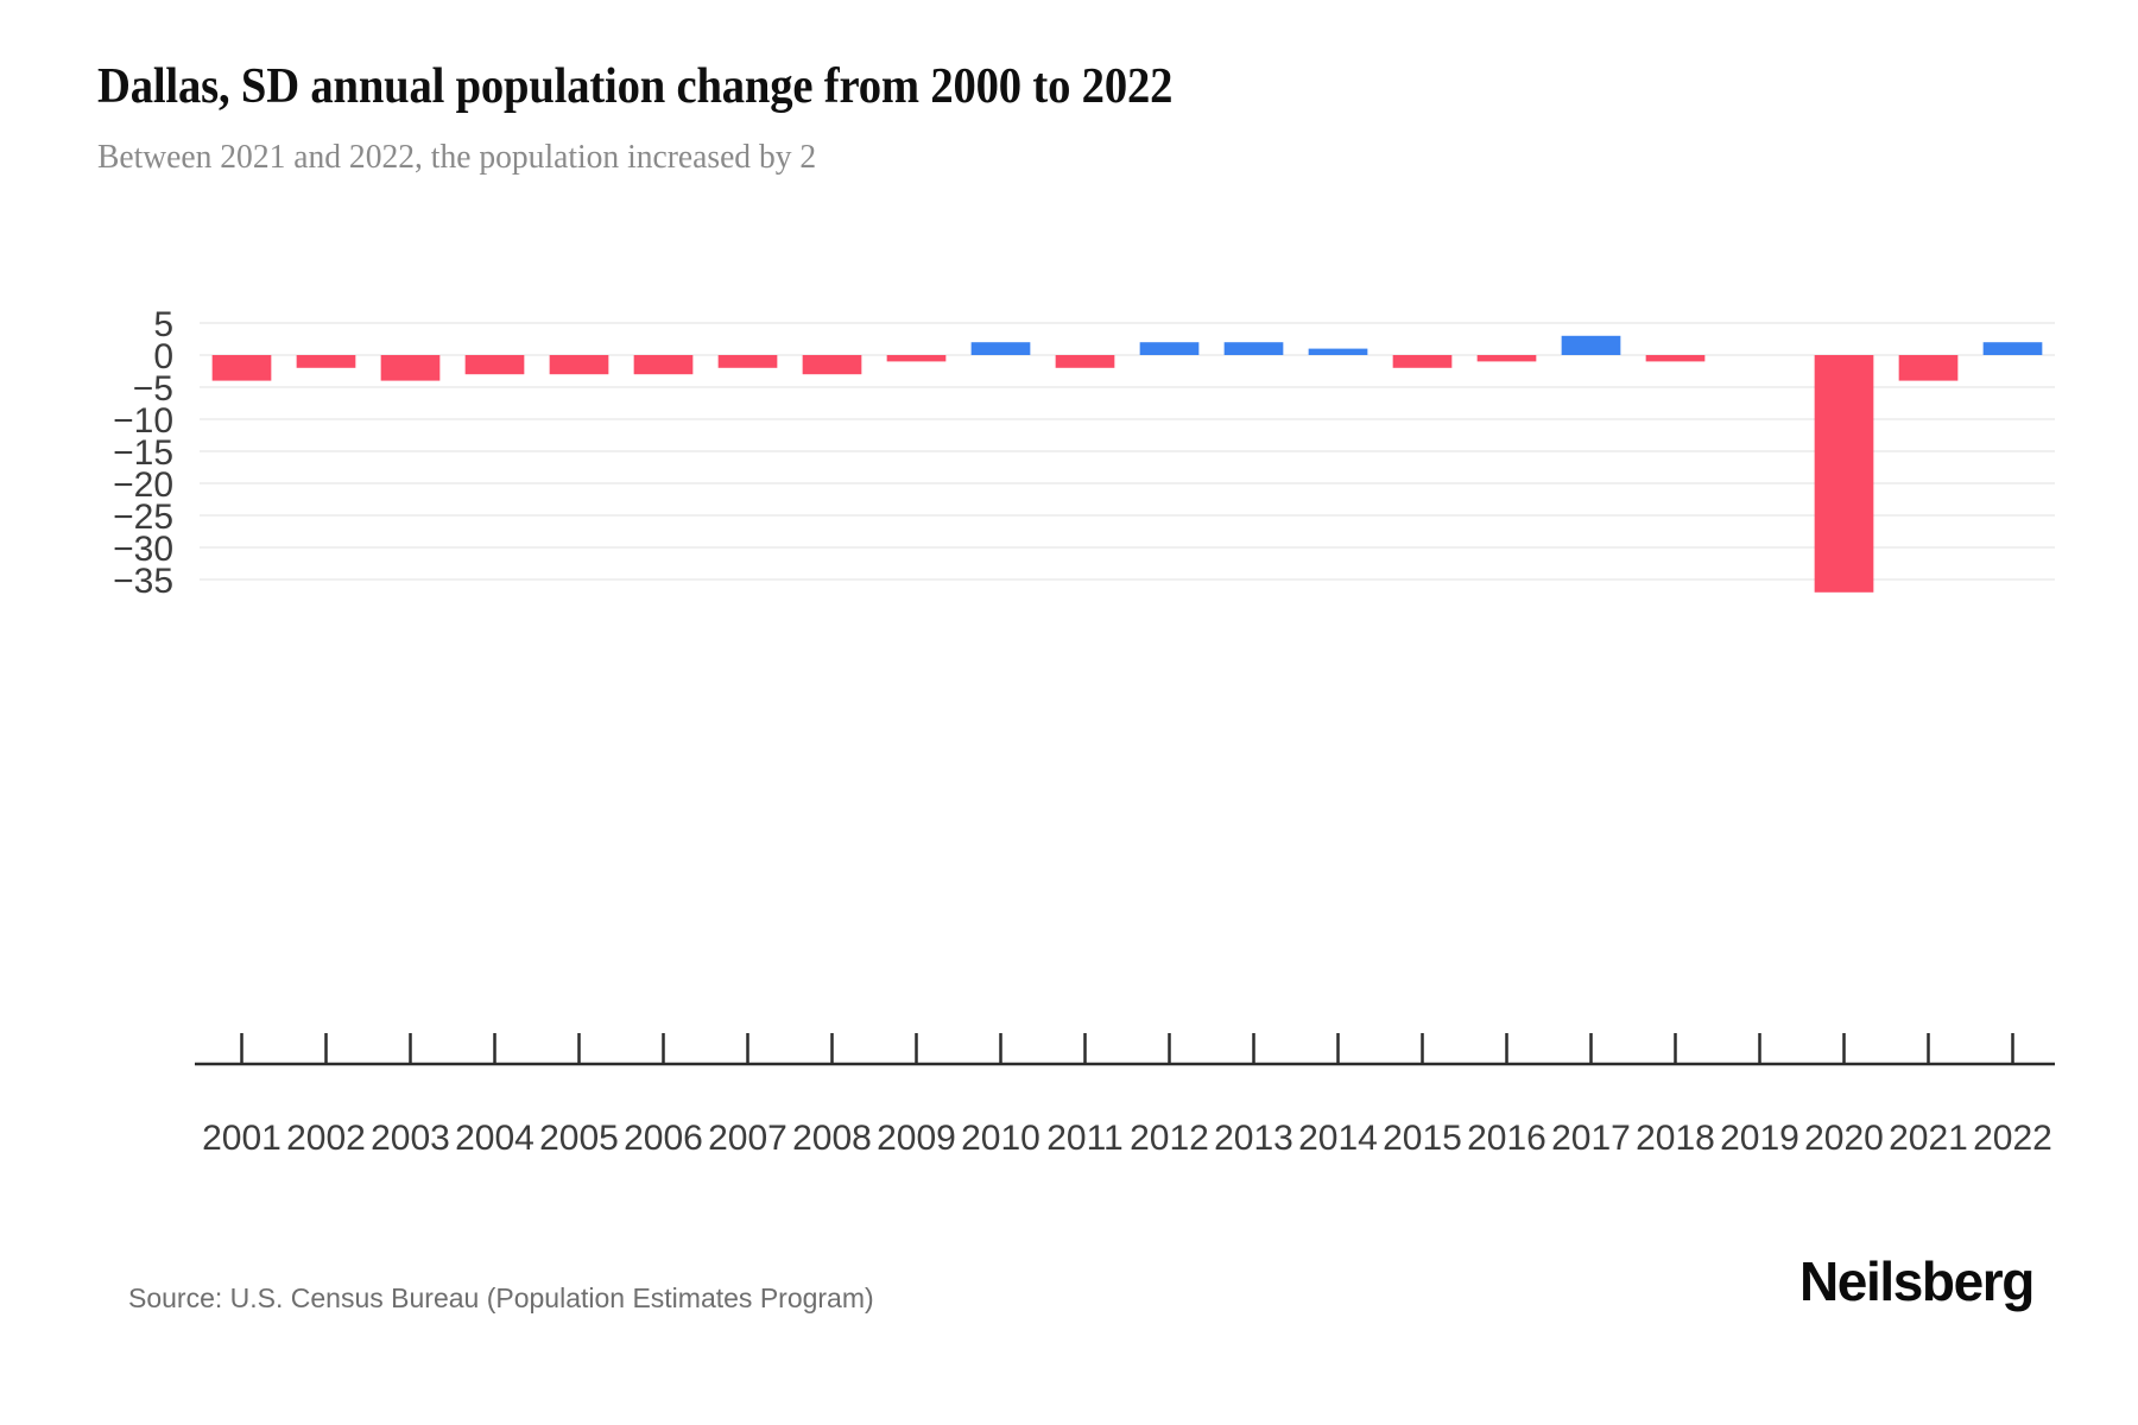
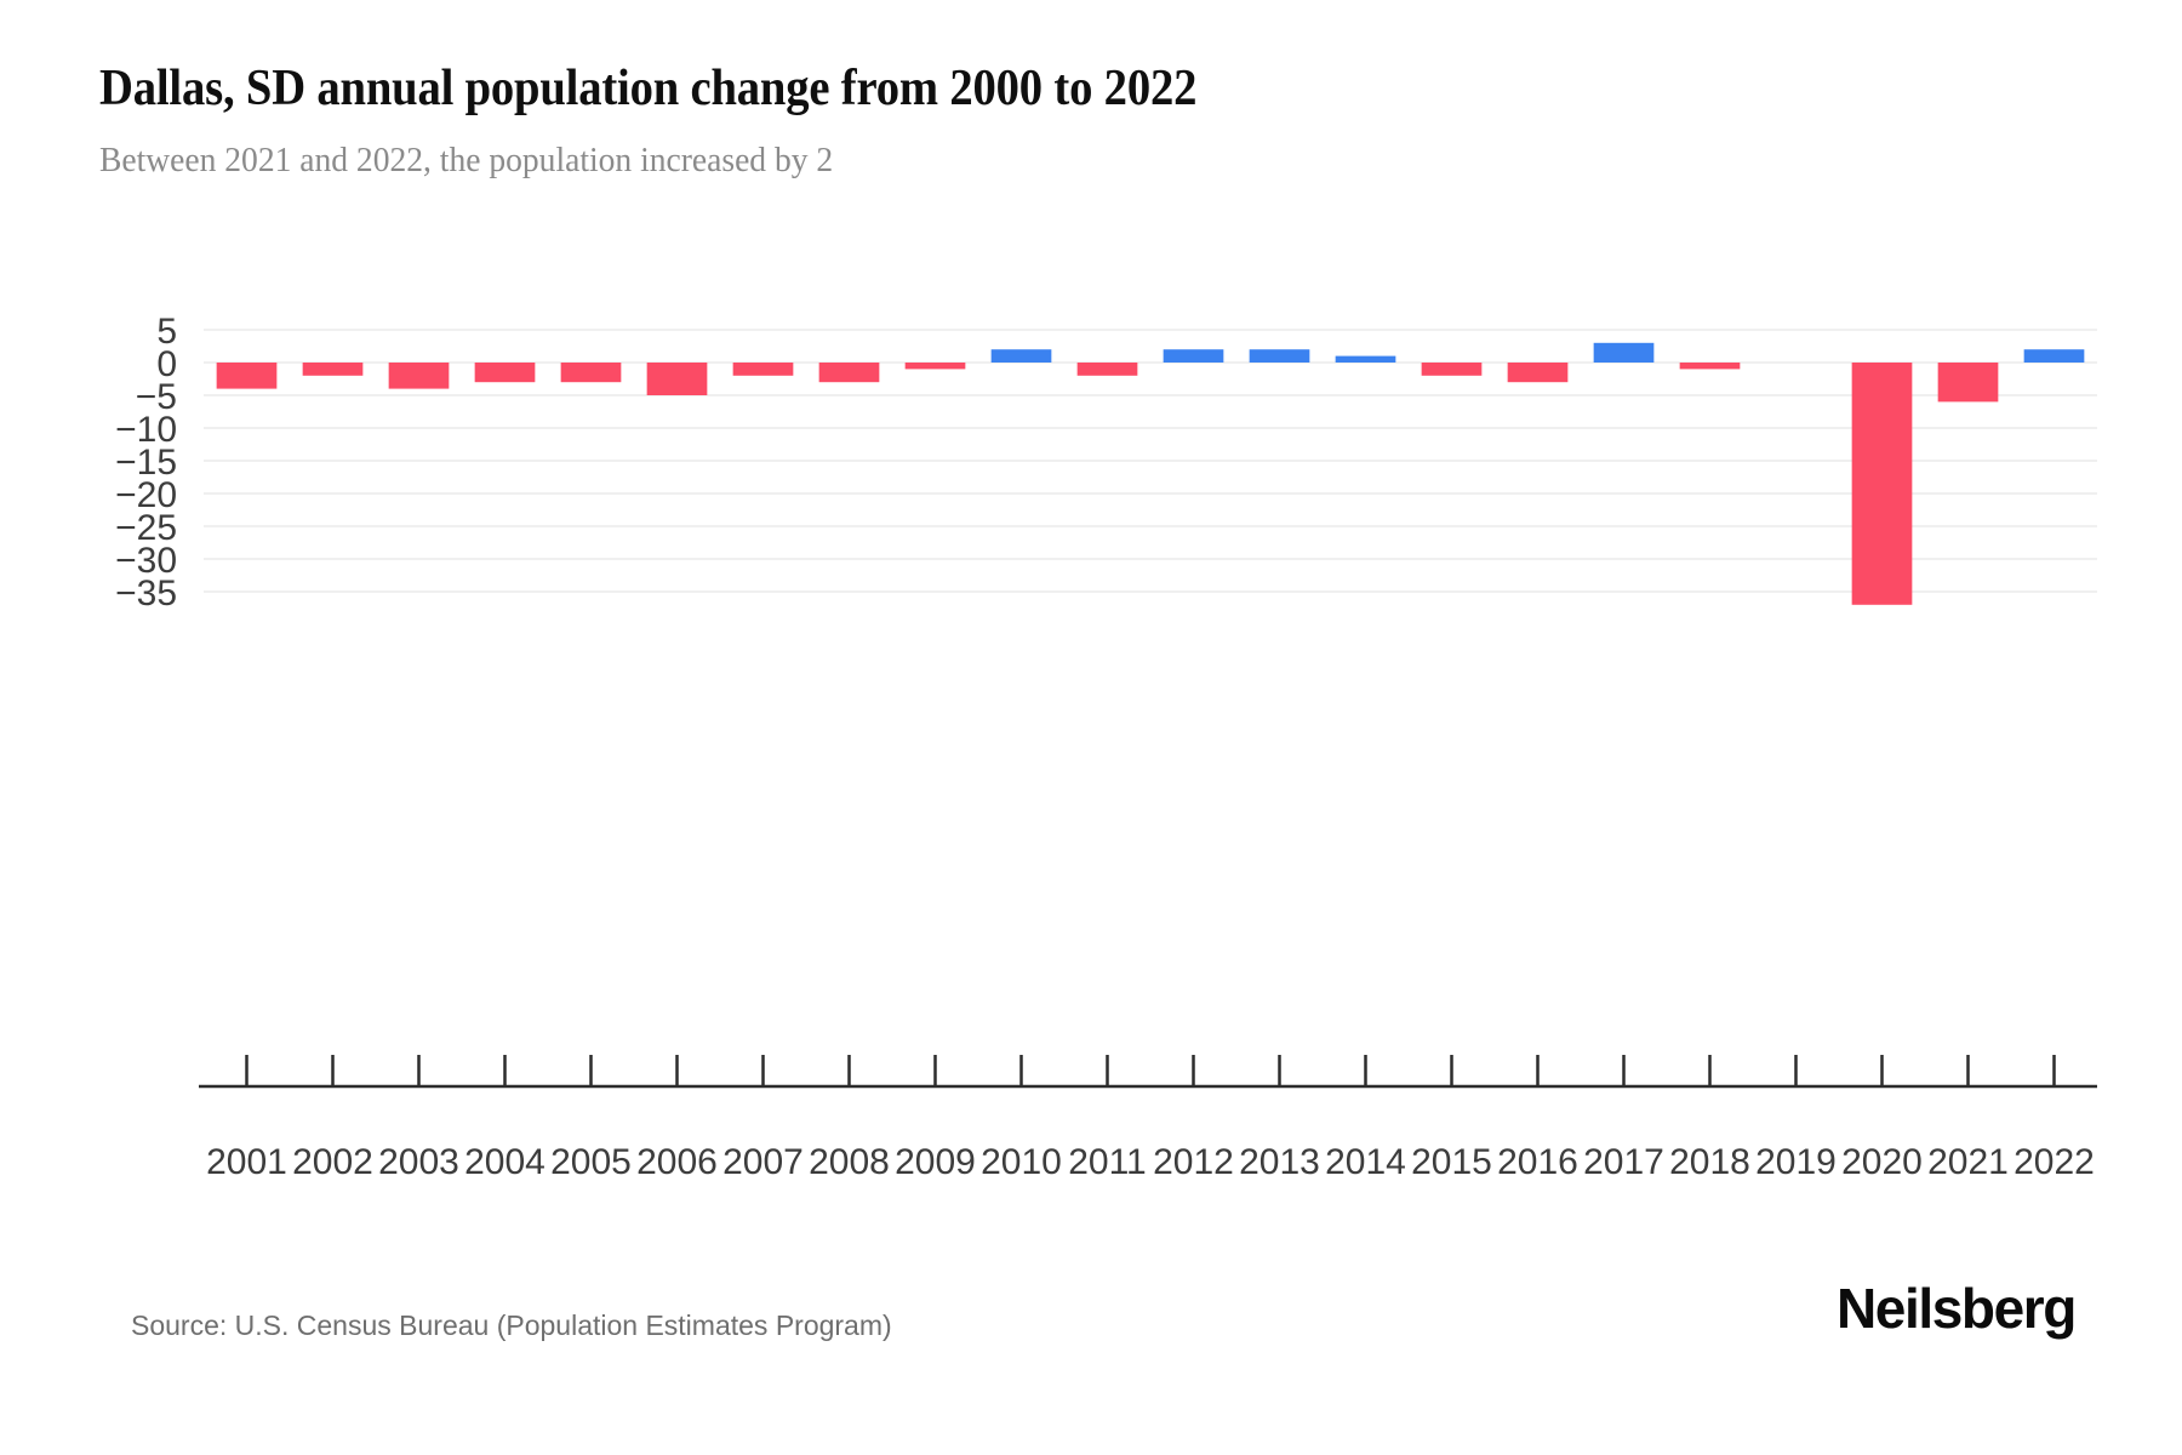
2006: -3 -> -5
2016: -1 -> -3
2021: -4 -> -6
